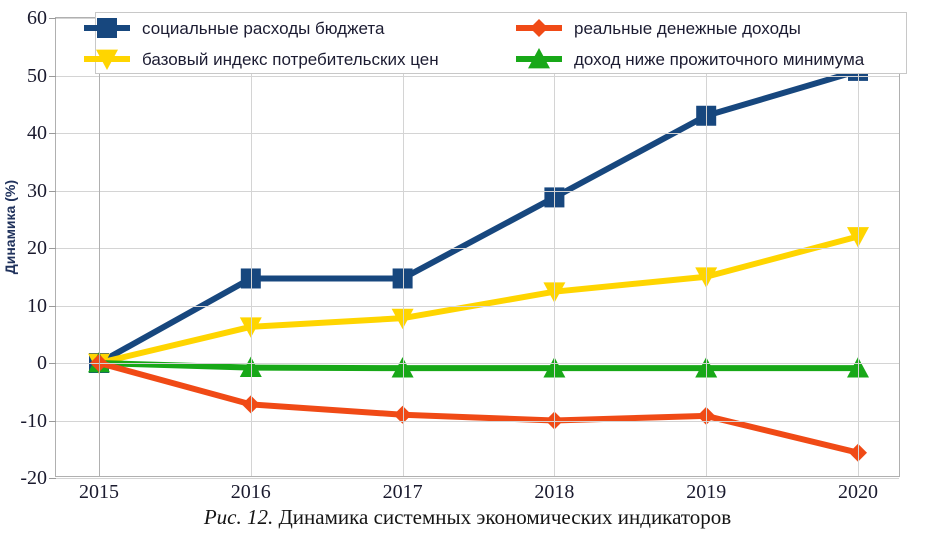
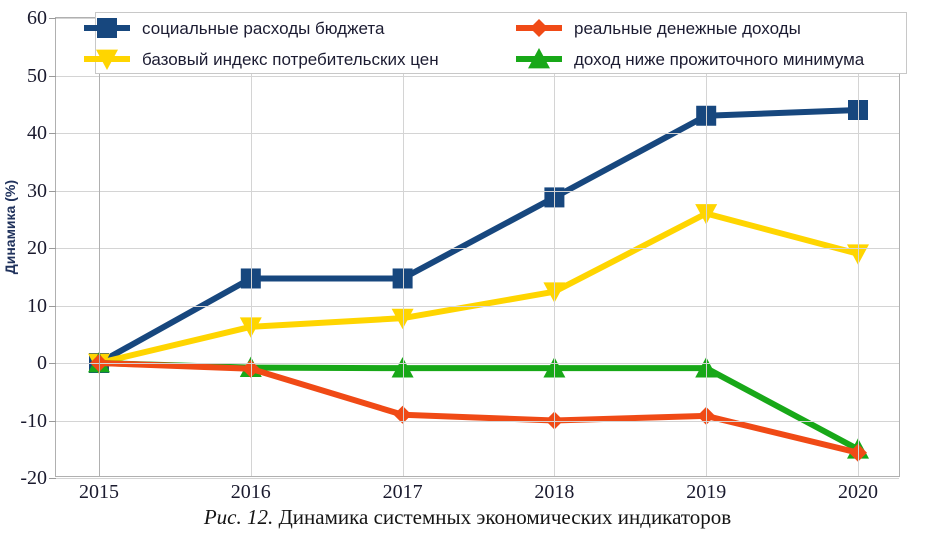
реальные денежные доходы/2016: -7 -> -1
базовый индекс потребительских цен/2019: 15 -> 26
социальные расходы бюджета/2020: 51 -> 44
базовый индекс потребительских цен/2020: 22 -> 19
доход ниже прожиточного минимума/2020: -1 -> -15
